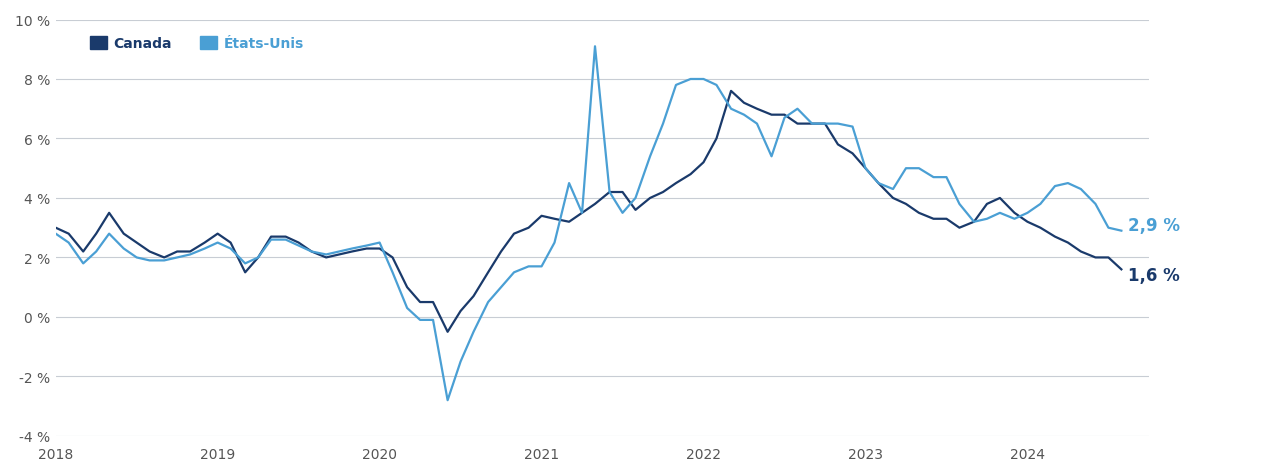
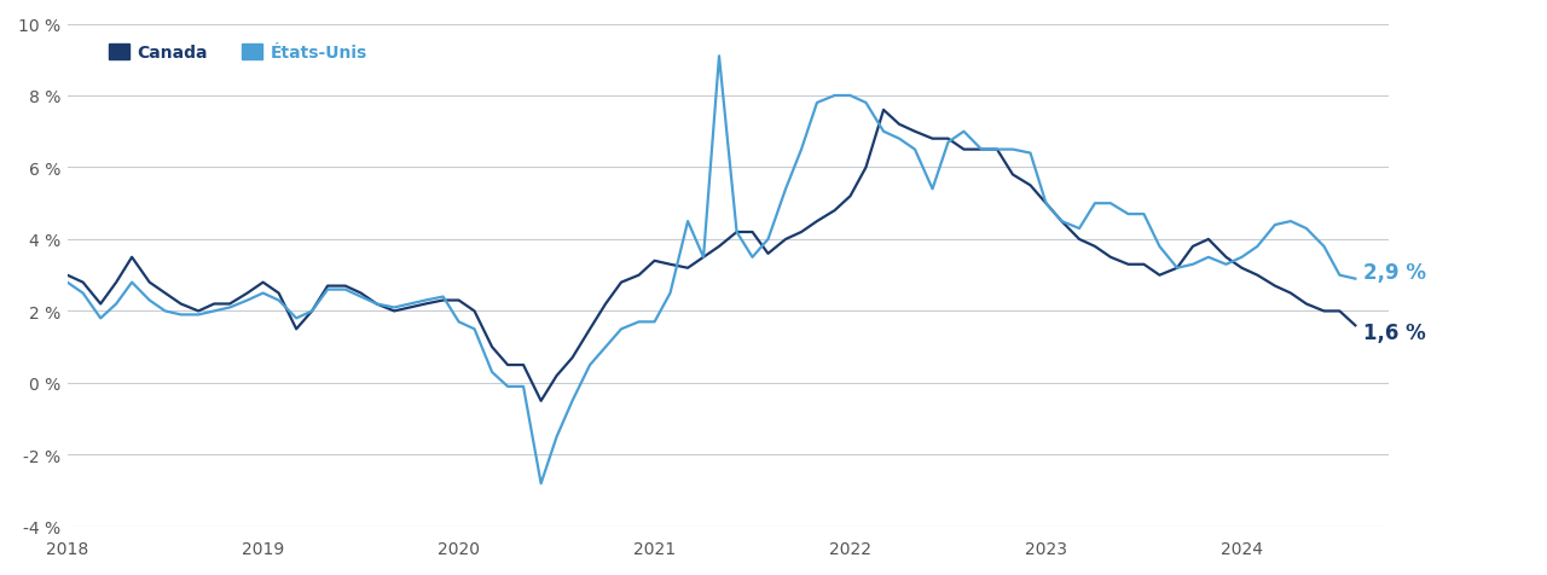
États-Unis/2020: 2.5 % -> 1.7 %
